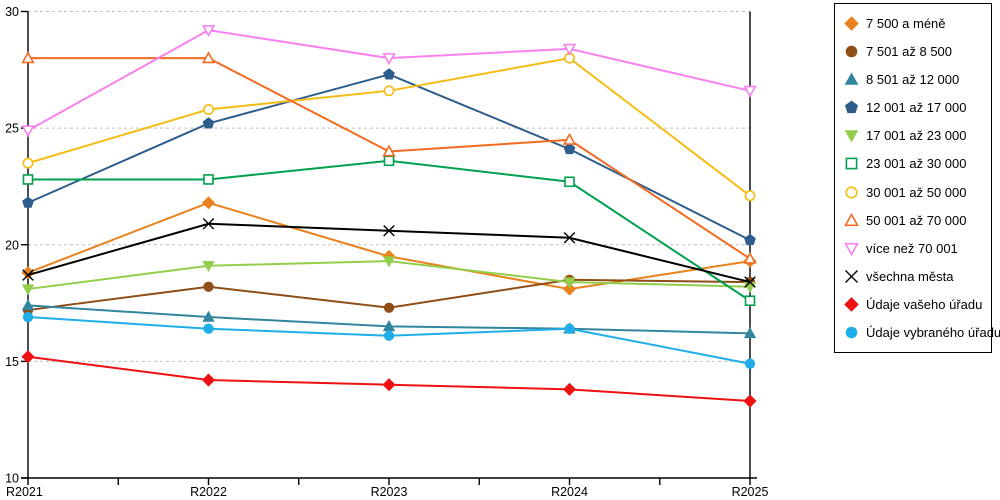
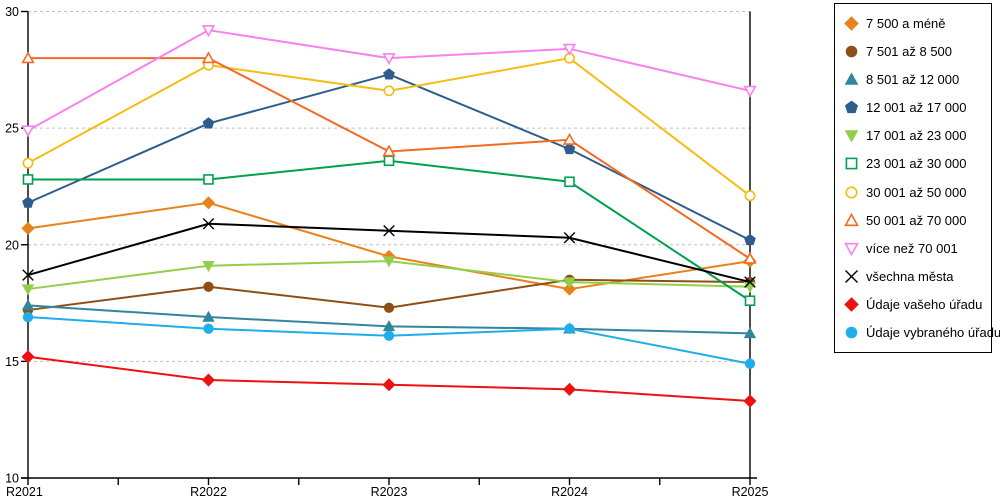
7 500 a méně/R2021: 18.8 -> 20.7
30 001 až 50 000/R2022: 25.8 -> 27.7
